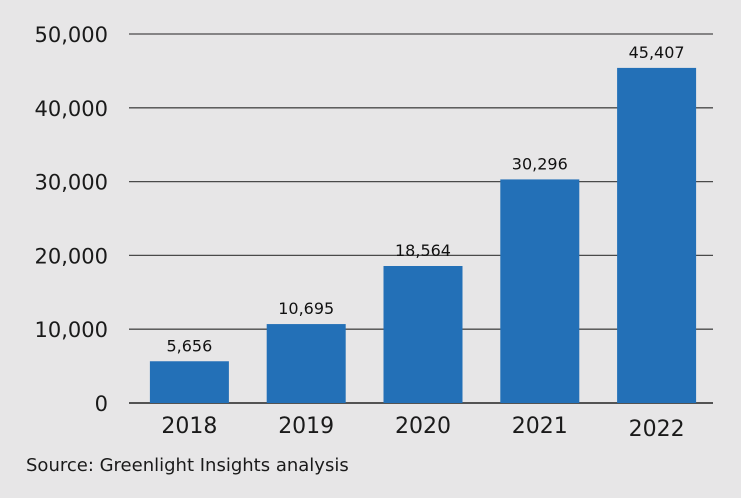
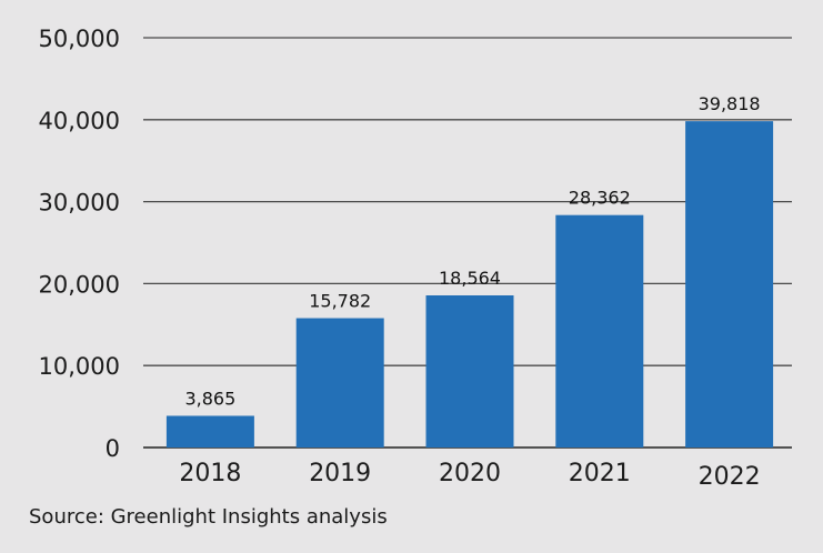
2018: 5,656 -> 3,865
2019: 10,695 -> 15,782
2021: 30,296 -> 28,362
2022: 45,407 -> 39,818
